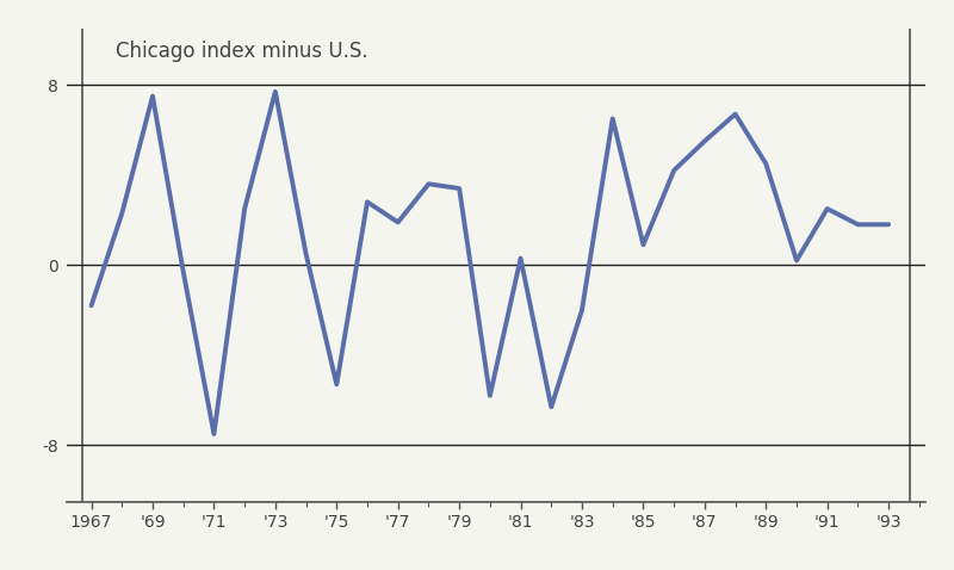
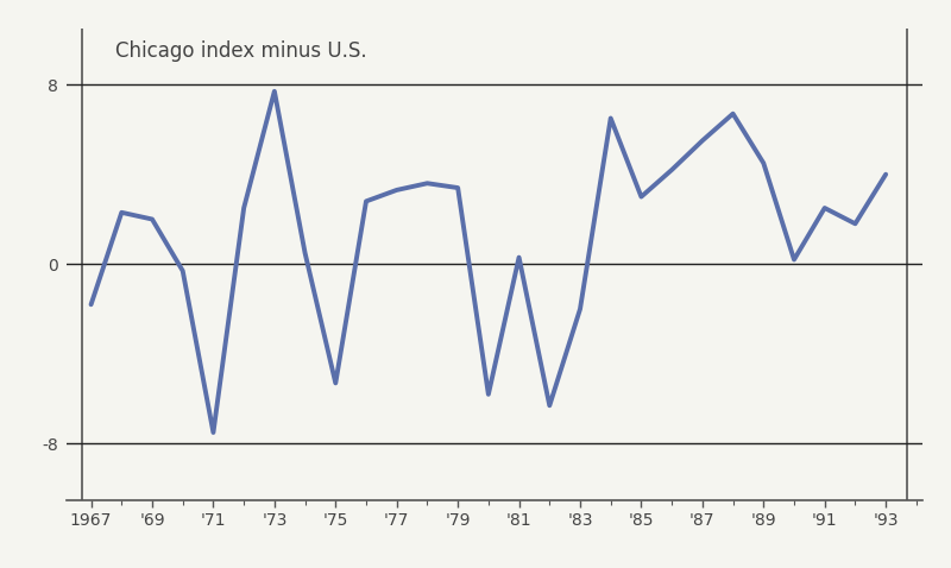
'69: 7.5 -> 2.0
'77: 1.9 -> 3.3
'85: 0.9 -> 3.0
'93: 1.8 -> 4.0
